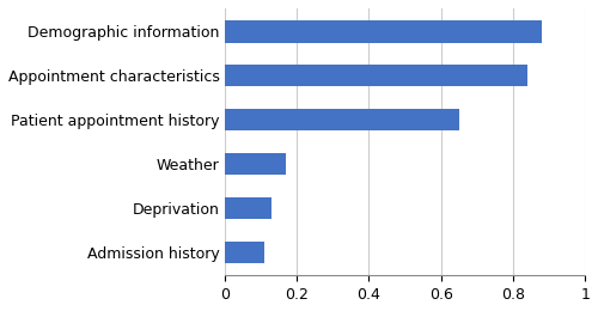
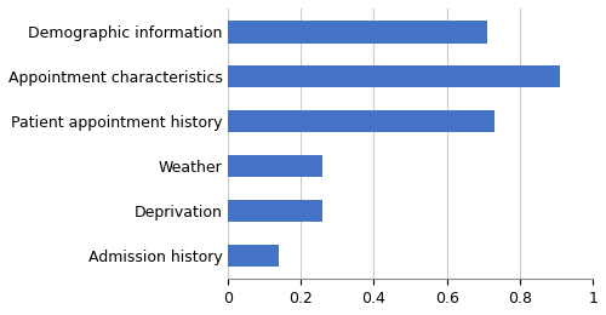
Demographic information: 0.88 -> 0.71
Appointment characteristics: 0.84 -> 0.91
Patient appointment history: 0.65 -> 0.73
Weather: 0.17 -> 0.26
Deprivation: 0.13 -> 0.26
Admission history: 0.11 -> 0.14
